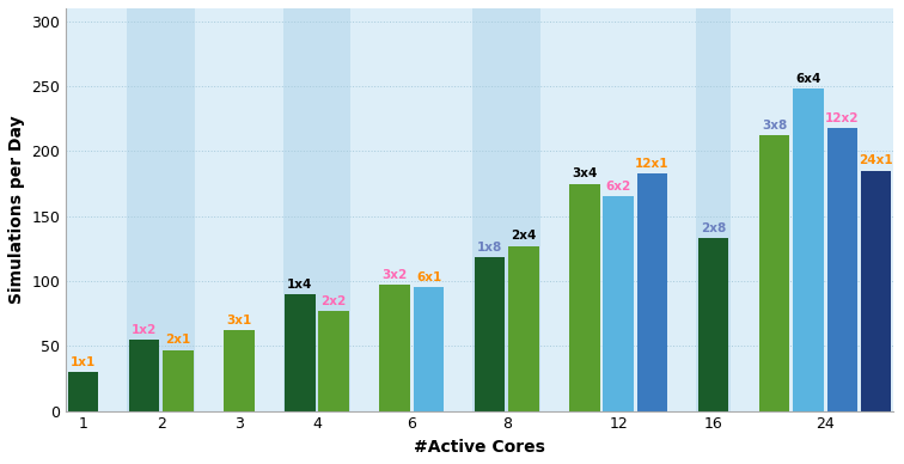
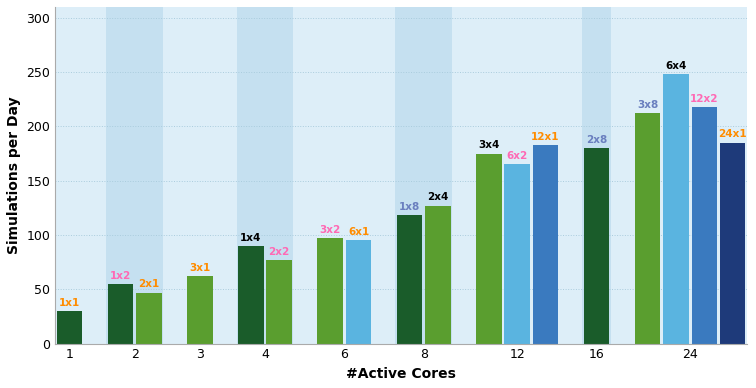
16: 133 -> 180
